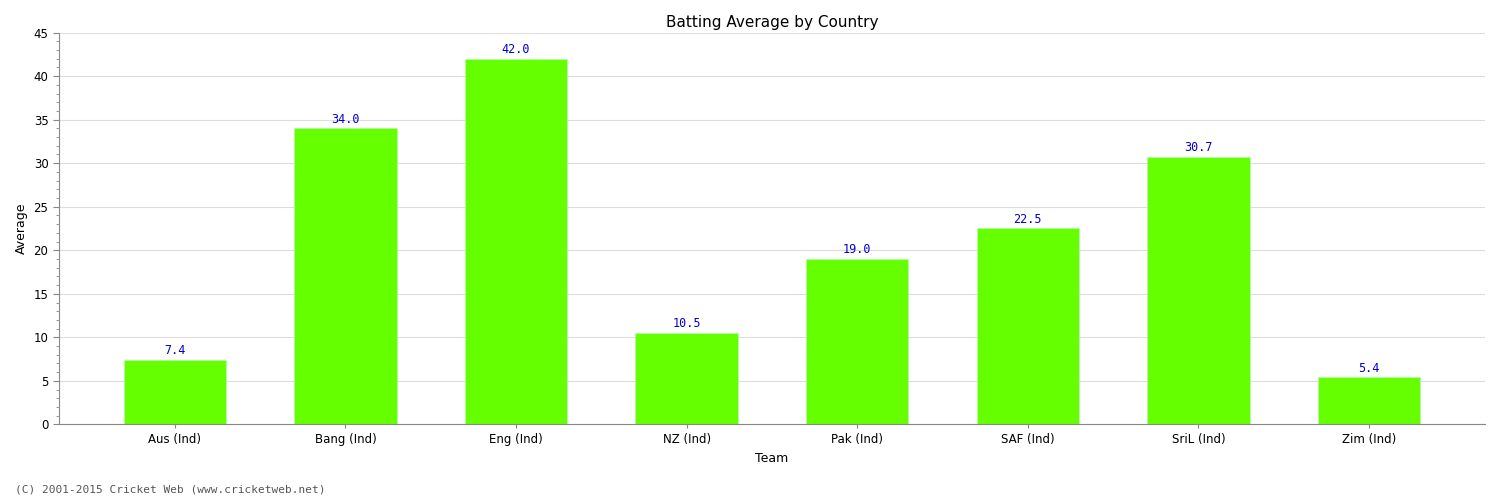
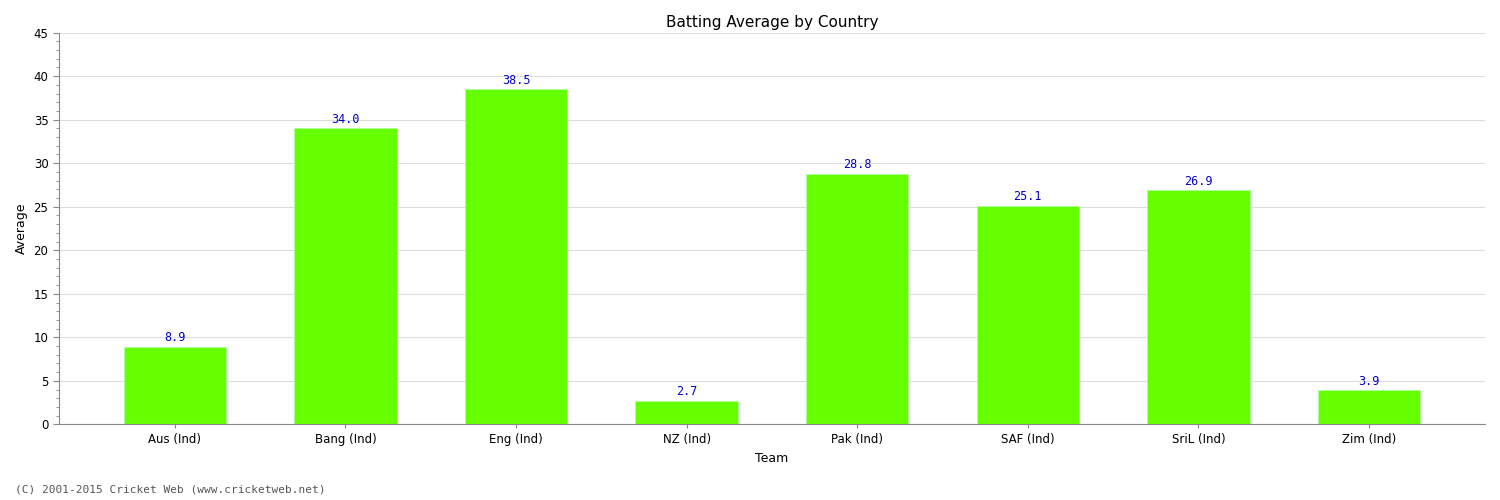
Aus (Ind): 7.4 -> 8.9
Eng (Ind): 42.0 -> 38.5
NZ (Ind): 10.5 -> 2.7
Pak (Ind): 19.0 -> 28.8
SAF (Ind): 22.5 -> 25.1
SriL (Ind): 30.7 -> 26.9
Zim (Ind): 5.4 -> 3.9
